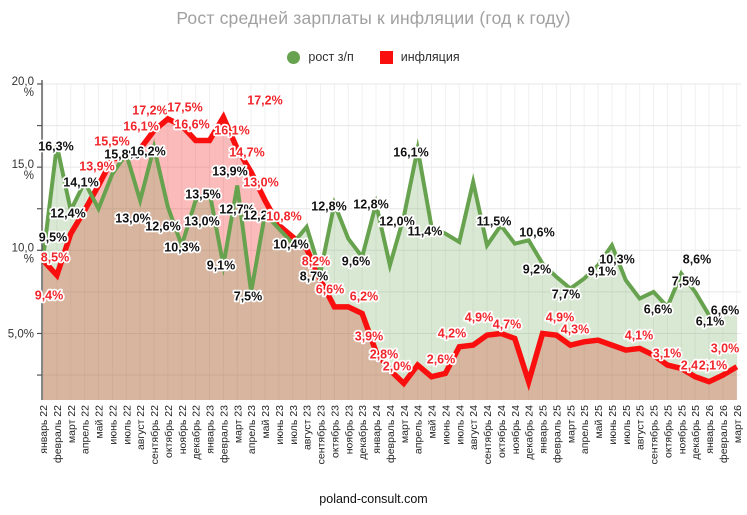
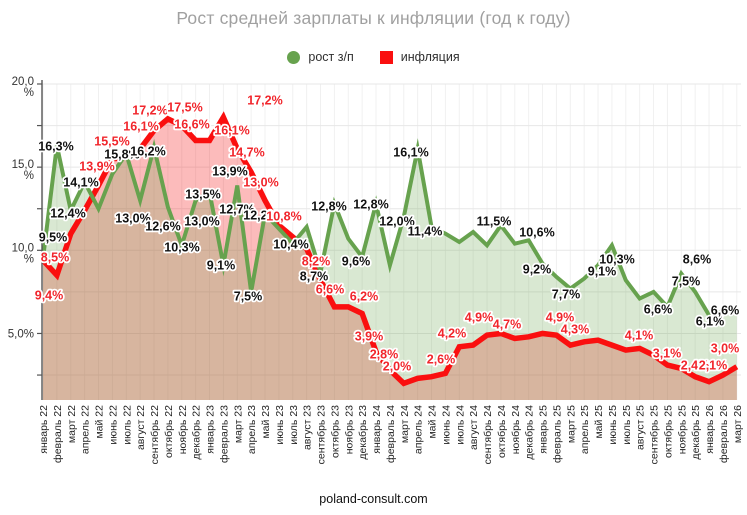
инфляция/апрель 24: 3,1 -> 2,3
рост з/п/август 24: 14,1 -> 11,1
инфляция/декабрь 24: 2,1 -> 4,8
